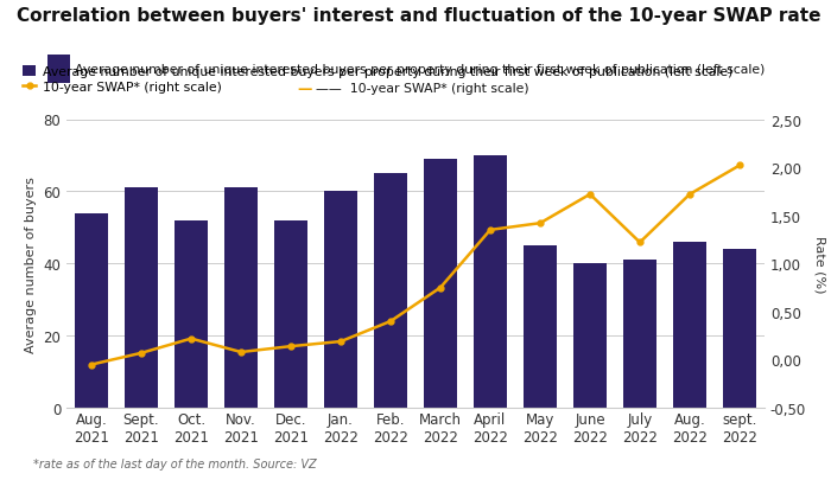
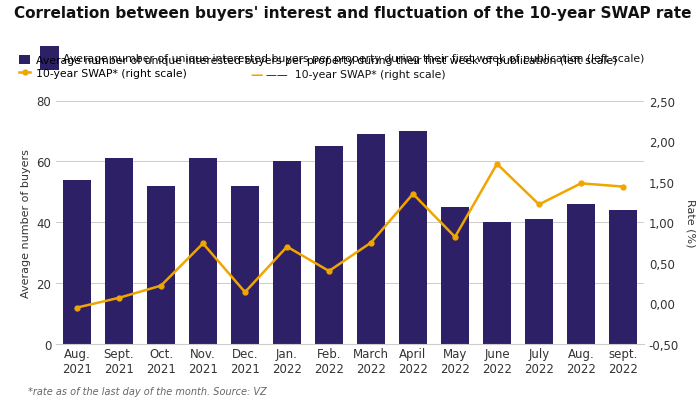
10-year SWAP* (right scale)/Nov. 2021: 0,08 -> 0,74
10-year SWAP* (right scale)/Jan. 2022: 0,19 -> 0,70
10-year SWAP* (right scale)/May 2022: 1,42 -> 0,82
10-year SWAP* (right scale)/Aug. 2022: 1,72 -> 1,48
10-year SWAP* (right scale)/sept. 2022: 2,02 -> 1,44
